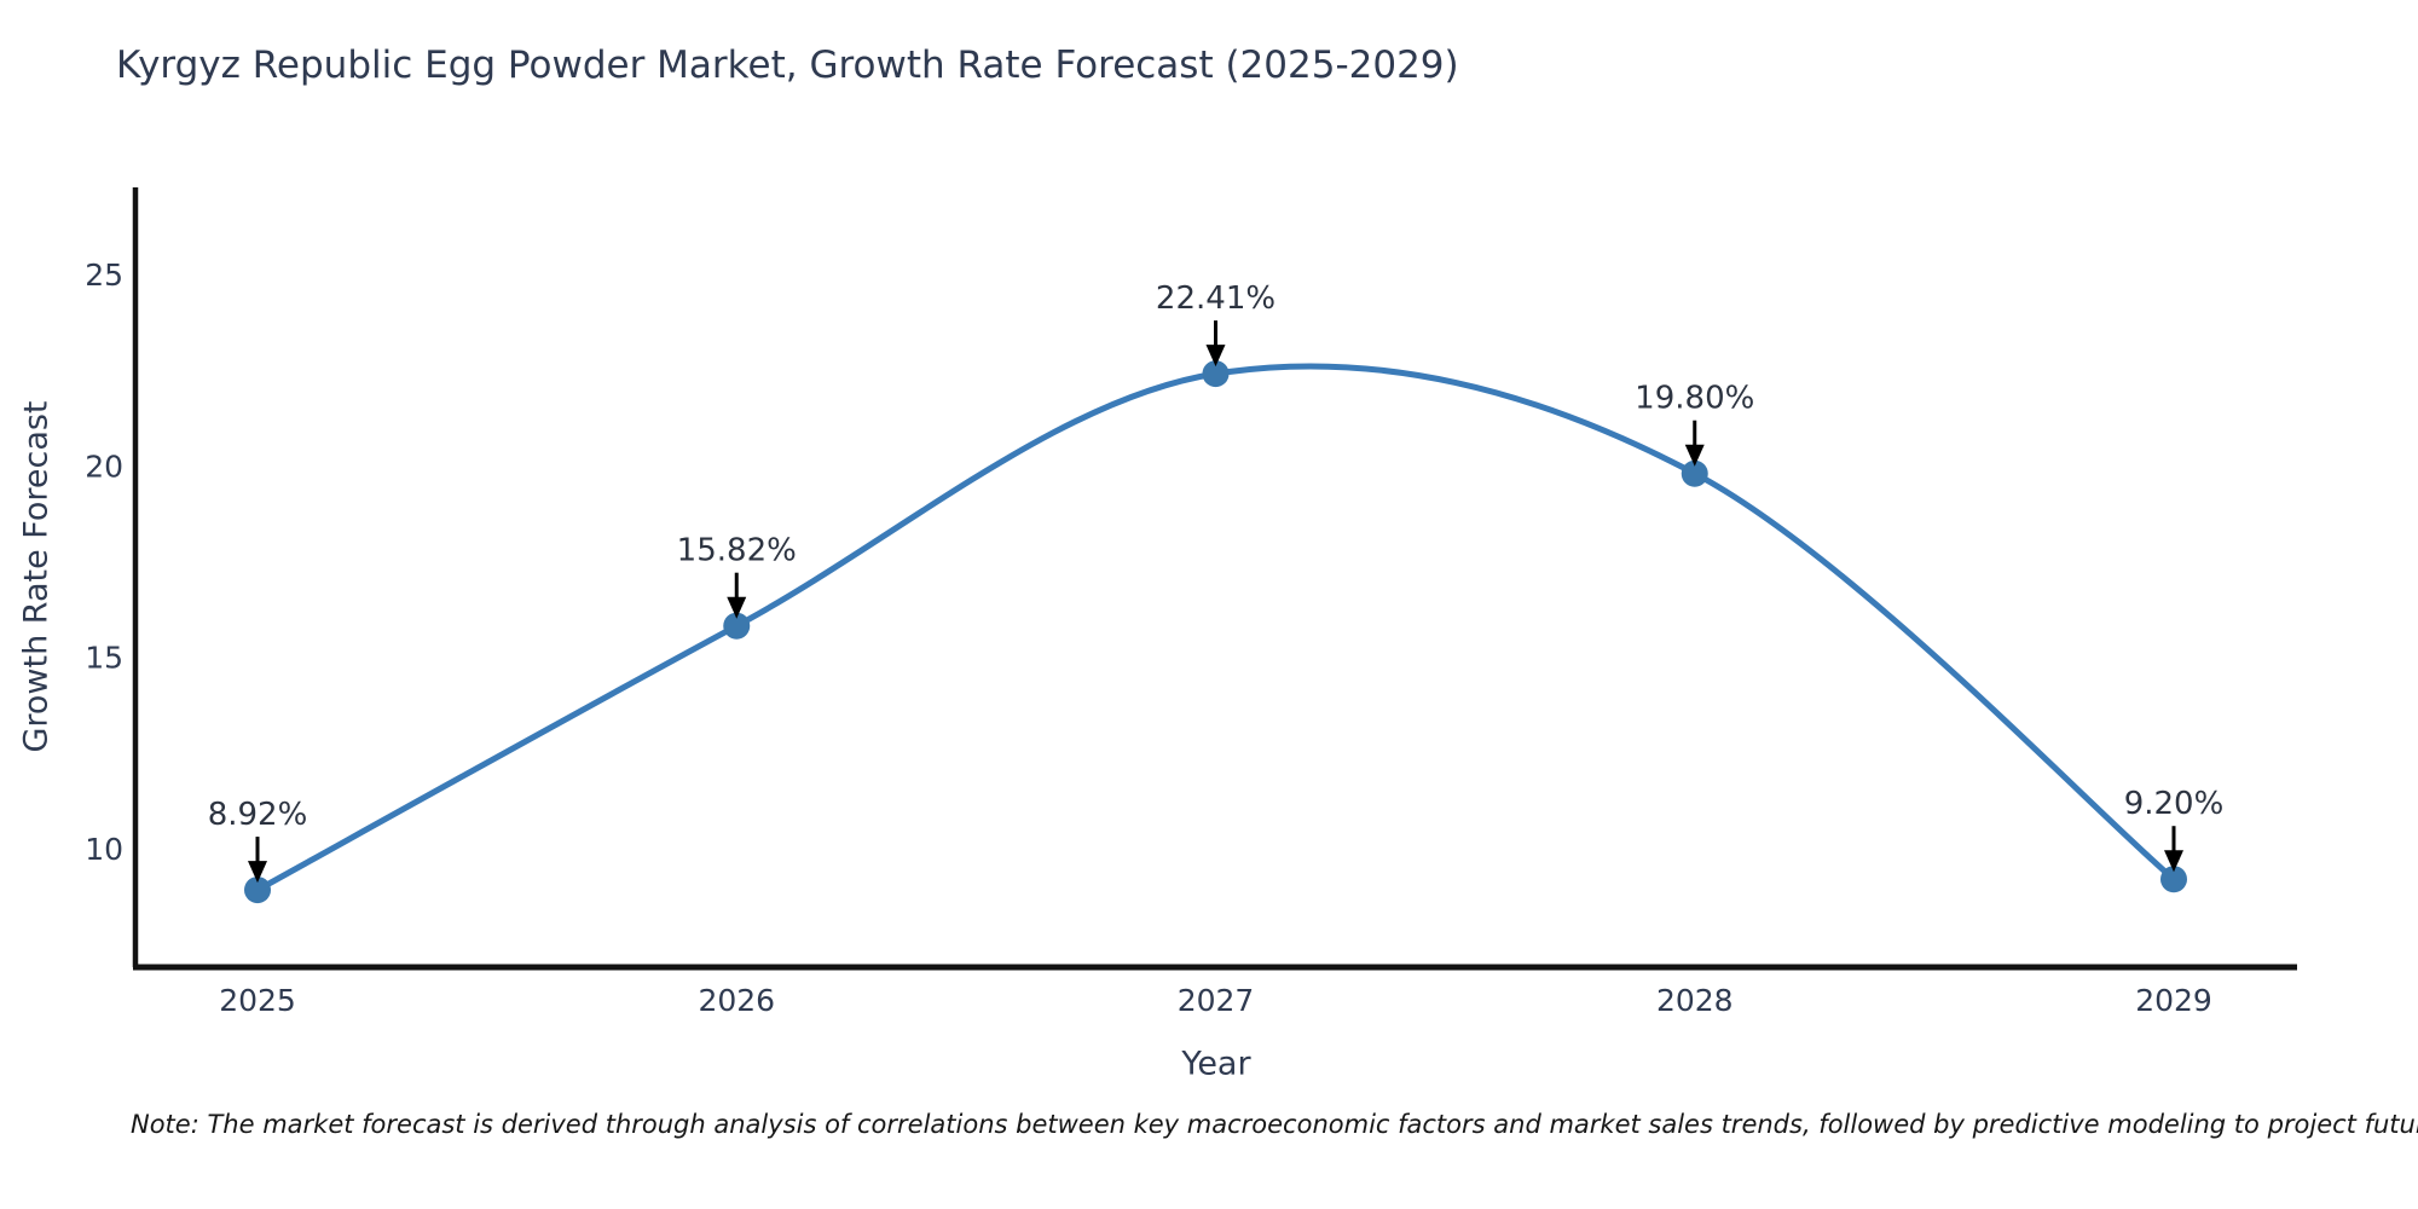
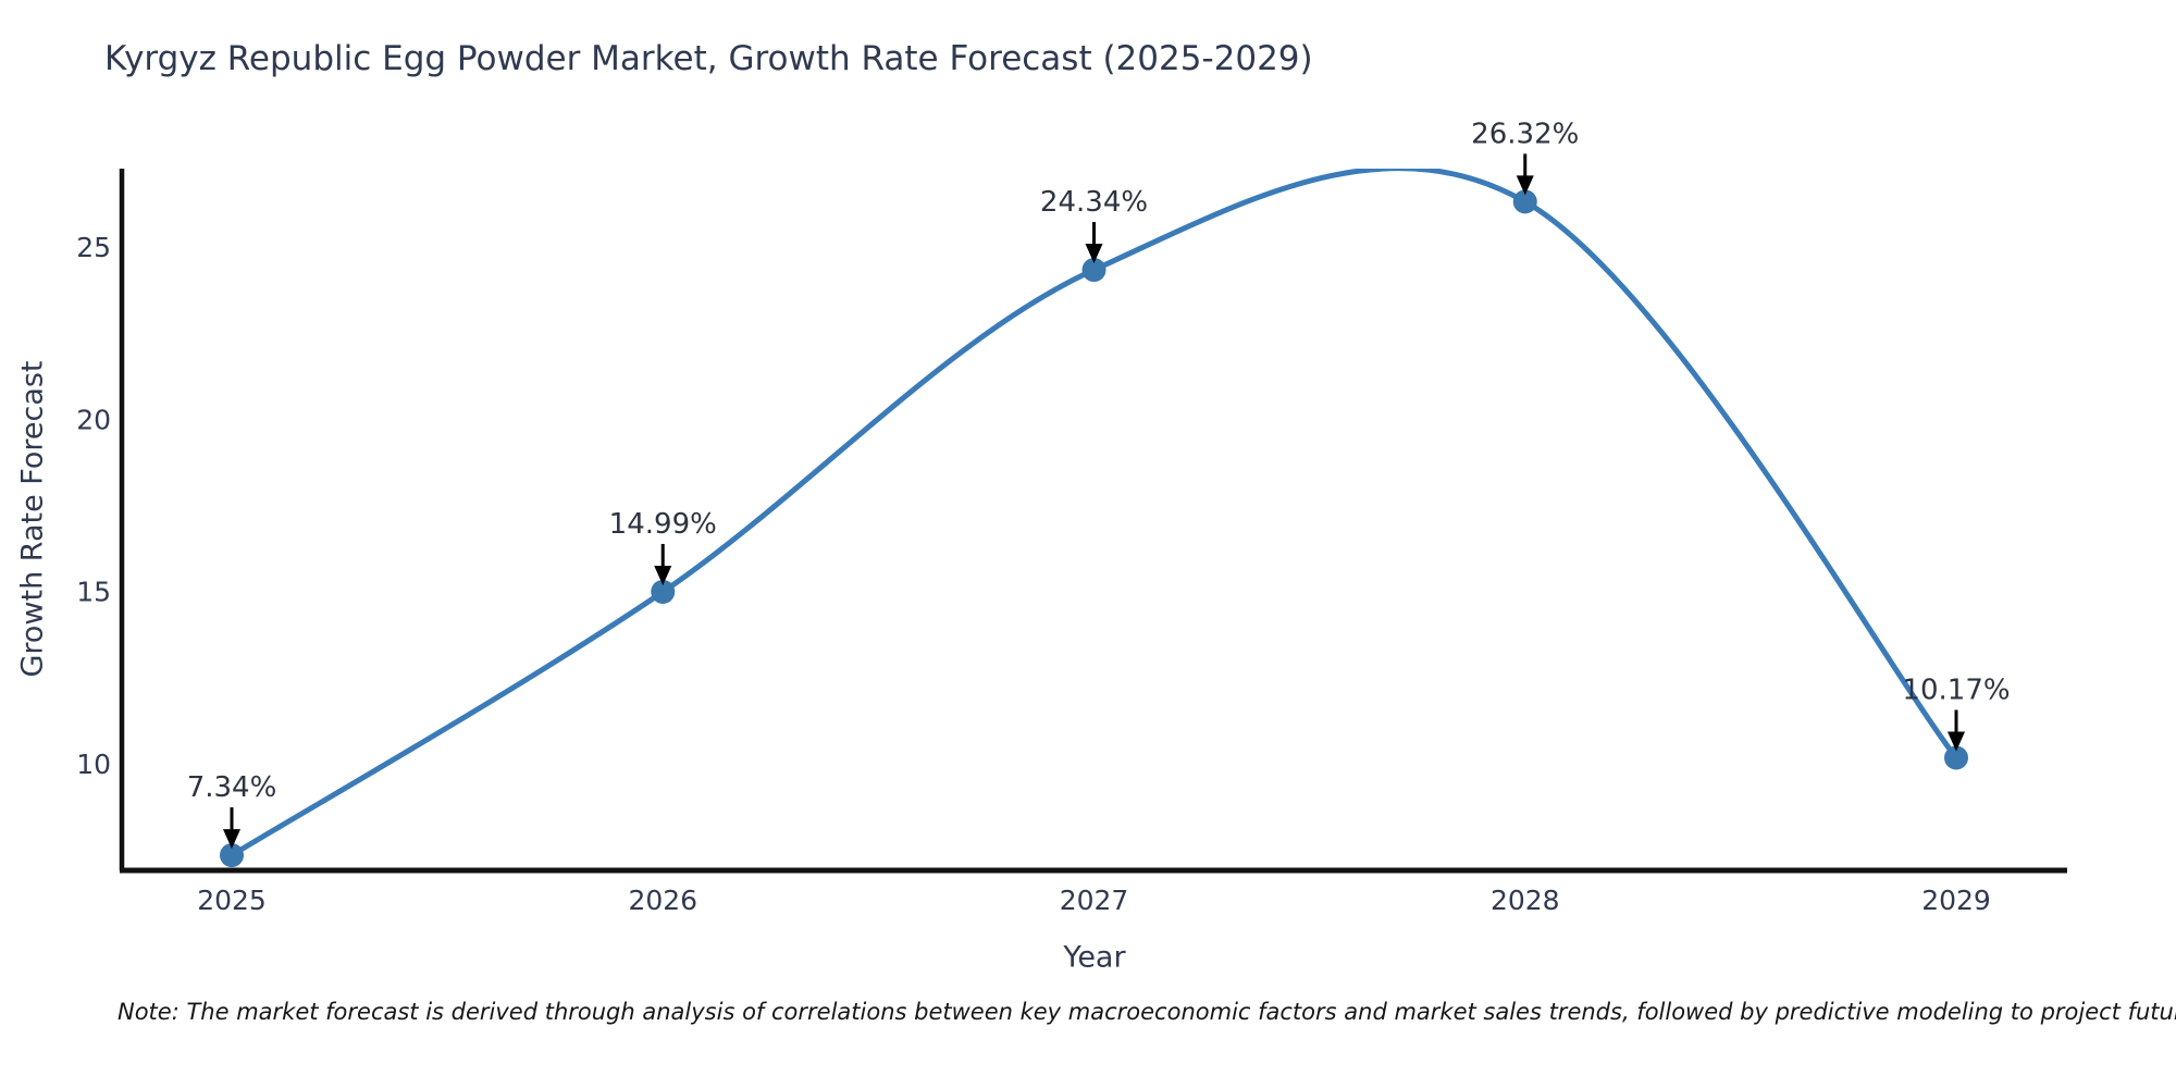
2025: 8.92% -> 7.34%
2026: 15.82% -> 14.99%
2027: 22.41% -> 24.34%
2028: 19.80% -> 26.32%
2029: 9.20% -> 10.17%
